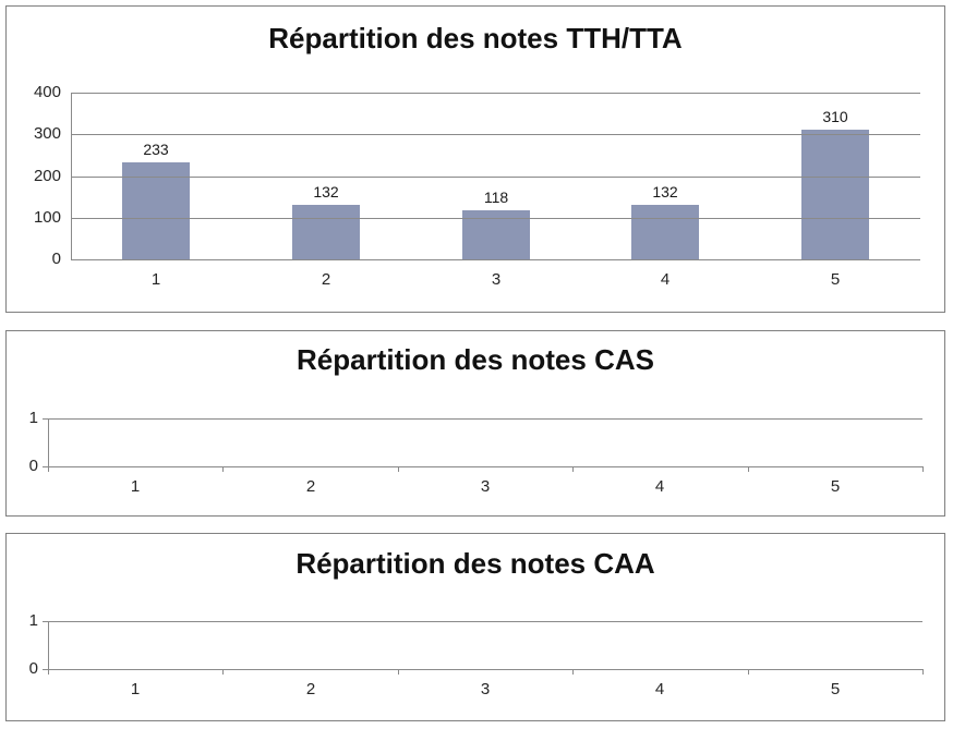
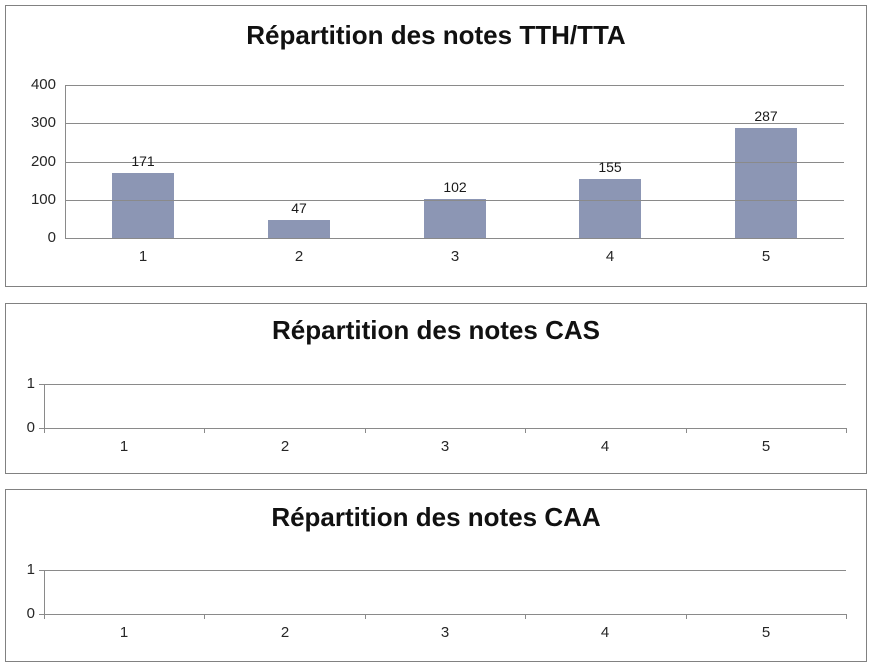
Répartition des notes TTH/TTA/1: 233 -> 171
Répartition des notes TTH/TTA/2: 132 -> 47
Répartition des notes TTH/TTA/3: 118 -> 102
Répartition des notes TTH/TTA/4: 132 -> 155
Répartition des notes TTH/TTA/5: 310 -> 287
